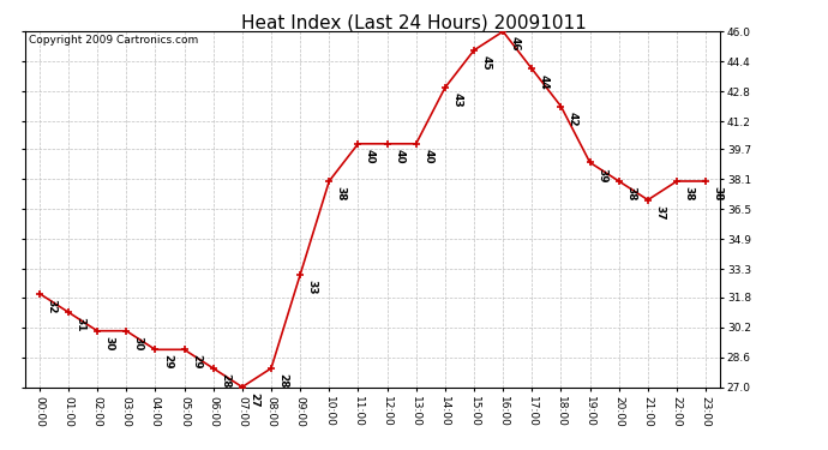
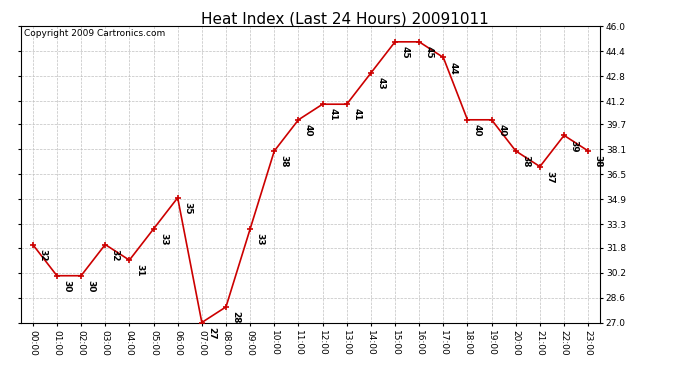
01:00: 31 -> 30
03:00: 30 -> 32
04:00: 29 -> 31
05:00: 29 -> 33
06:00: 28 -> 35
12:00: 40 -> 41
13:00: 40 -> 41
16:00: 46 -> 45
18:00: 42 -> 40
19:00: 39 -> 40
22:00: 38 -> 39
